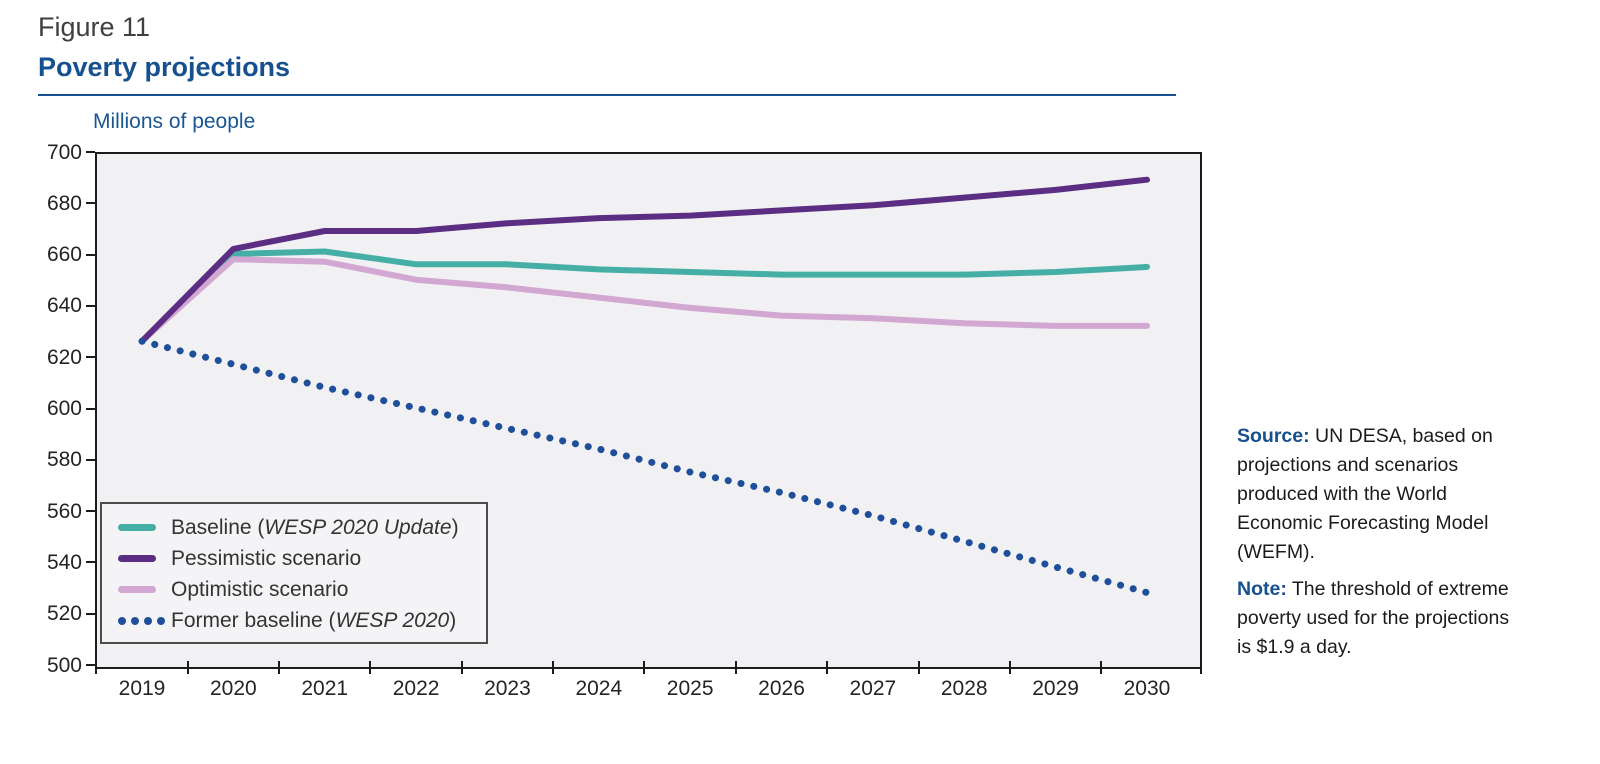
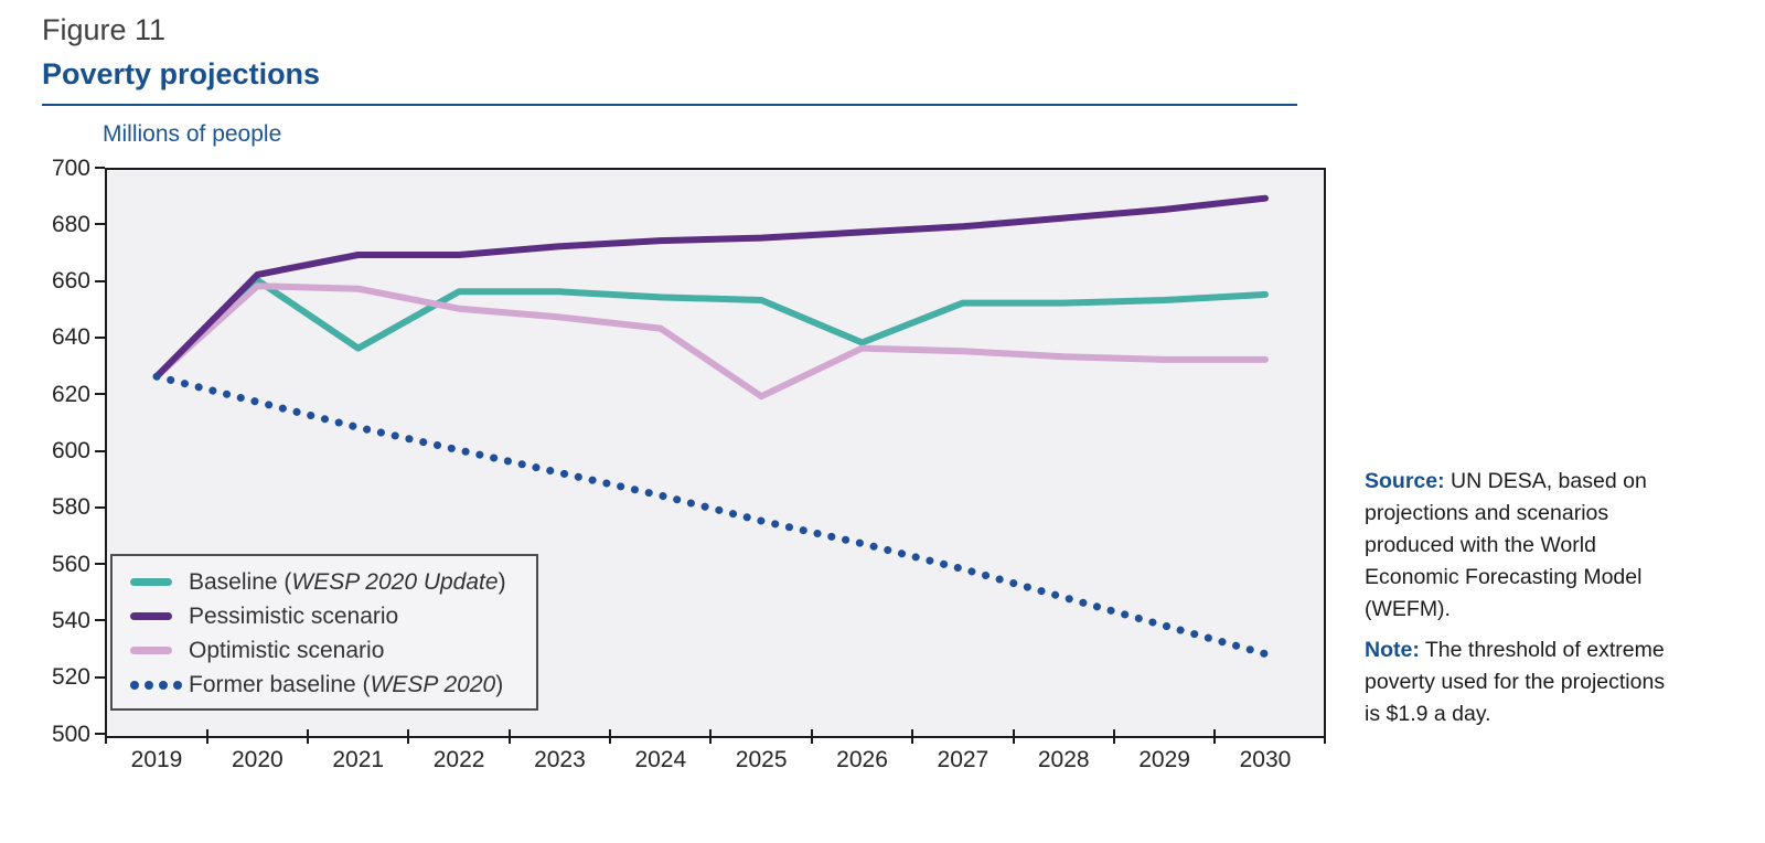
Baseline (WESP 2020 Update)/2021: 662 -> 637
Optimistic scenario/2025: 640 -> 620
Baseline (WESP 2020 Update)/2026: 653 -> 639
